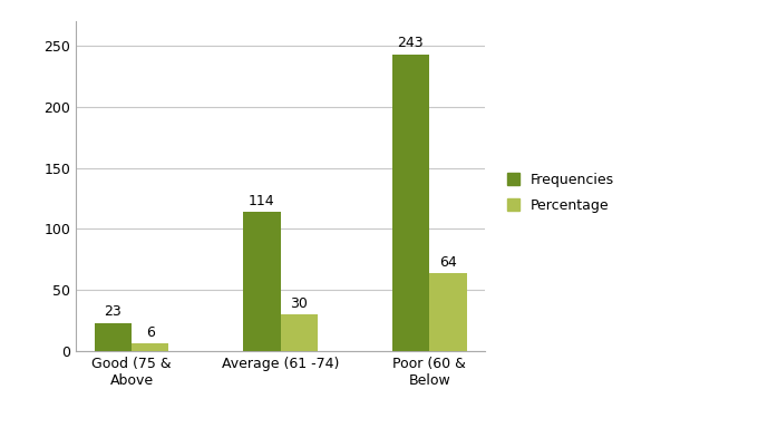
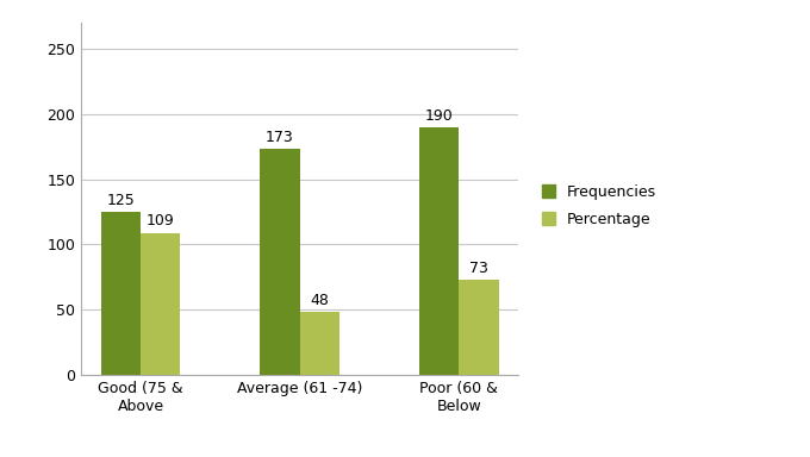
Frequencies/Good (75 & Above: 23 -> 125
Percentage/Good (75 & Above: 6 -> 109
Frequencies/Average (61 -74): 114 -> 173
Percentage/Average (61 -74): 30 -> 48
Frequencies/Poor (60 & Below: 243 -> 190
Percentage/Poor (60 & Below: 64 -> 73
